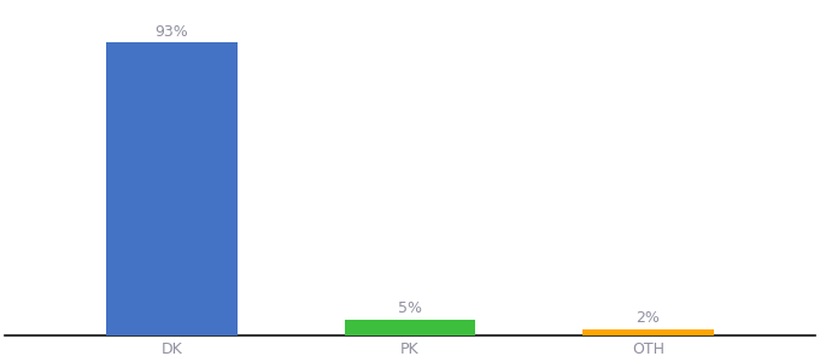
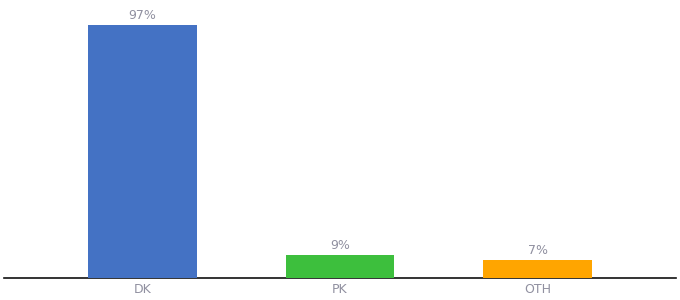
DK: 93% -> 97%
PK: 5% -> 9%
OTH: 2% -> 7%
